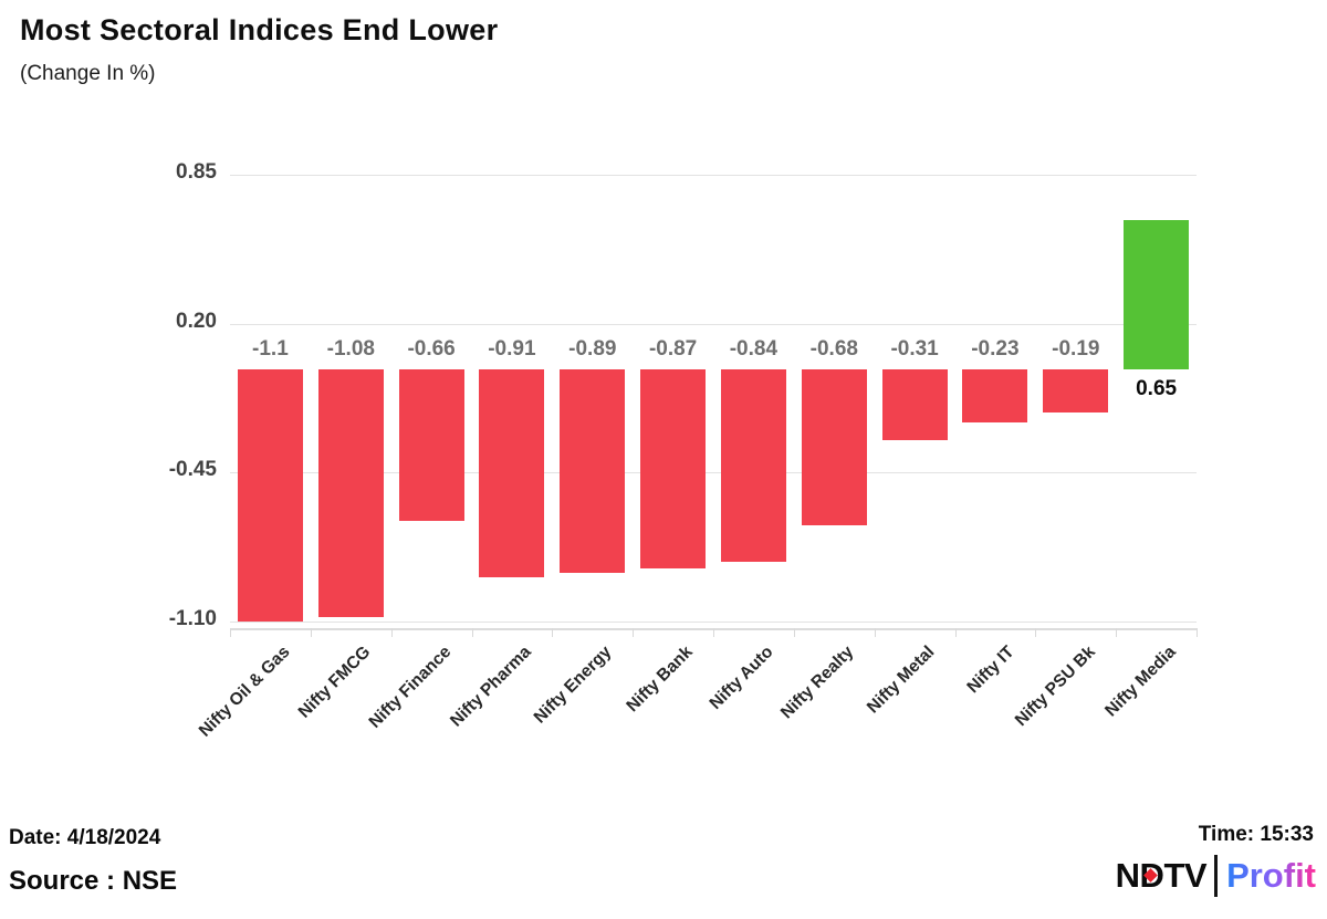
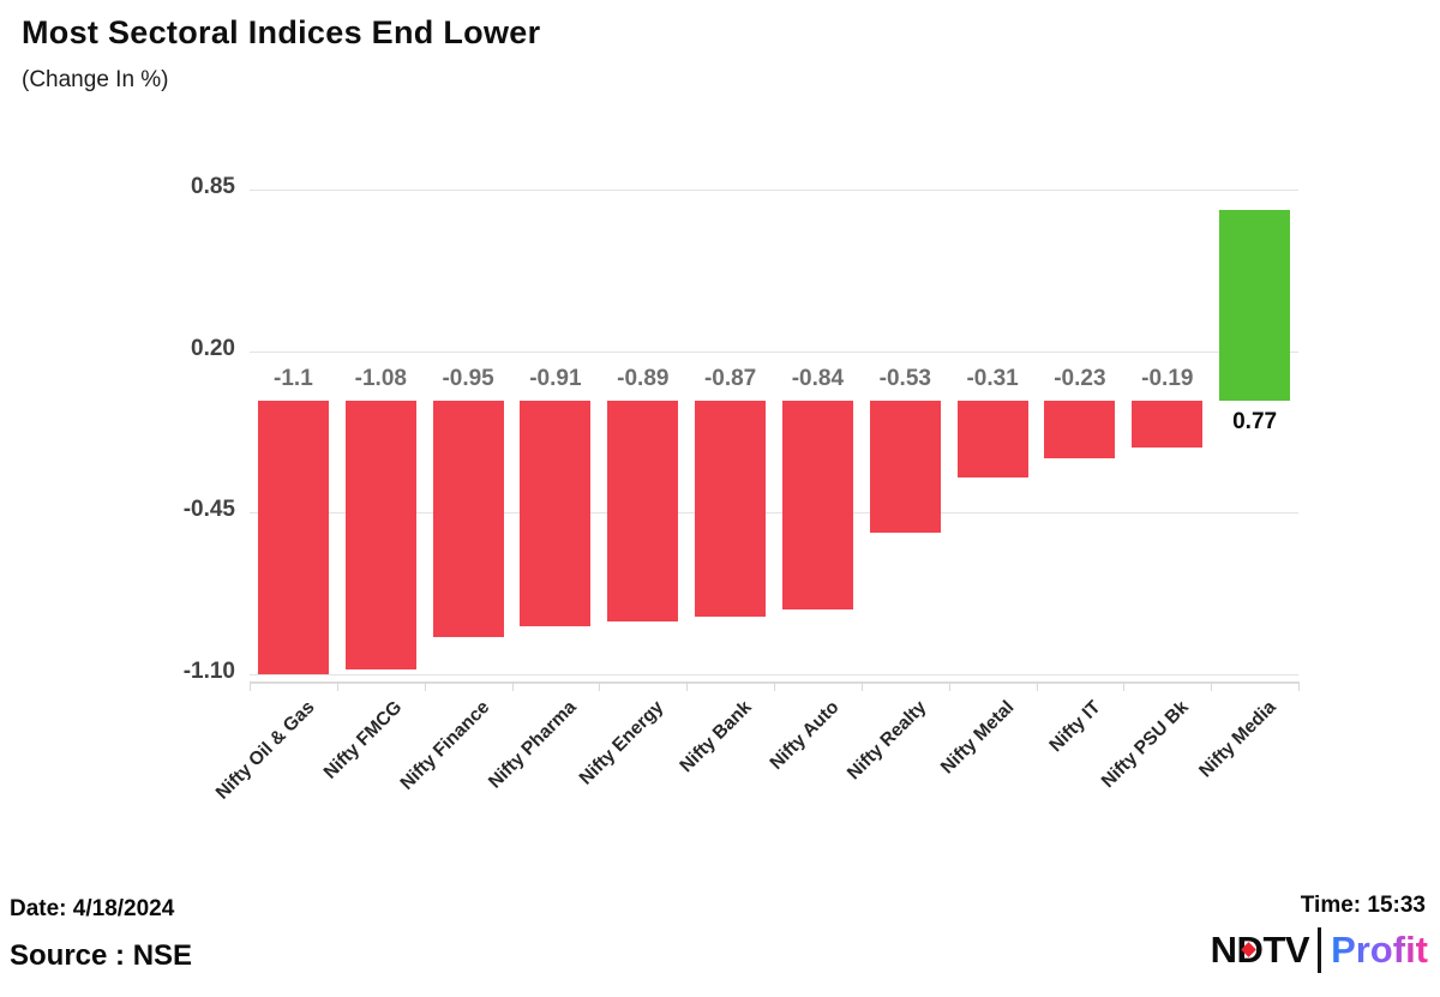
Nifty Finance: -0.66 -> -0.95
Nifty Realty: -0.68 -> -0.53
Nifty Media: 0.65 -> 0.77
